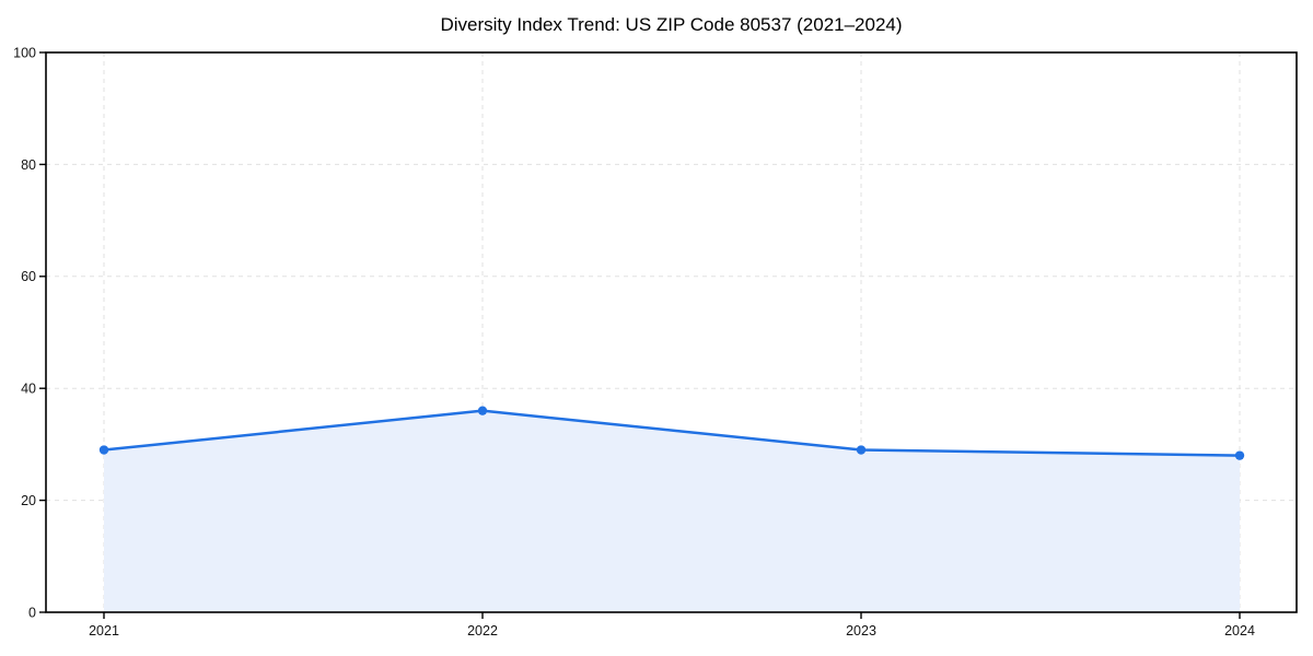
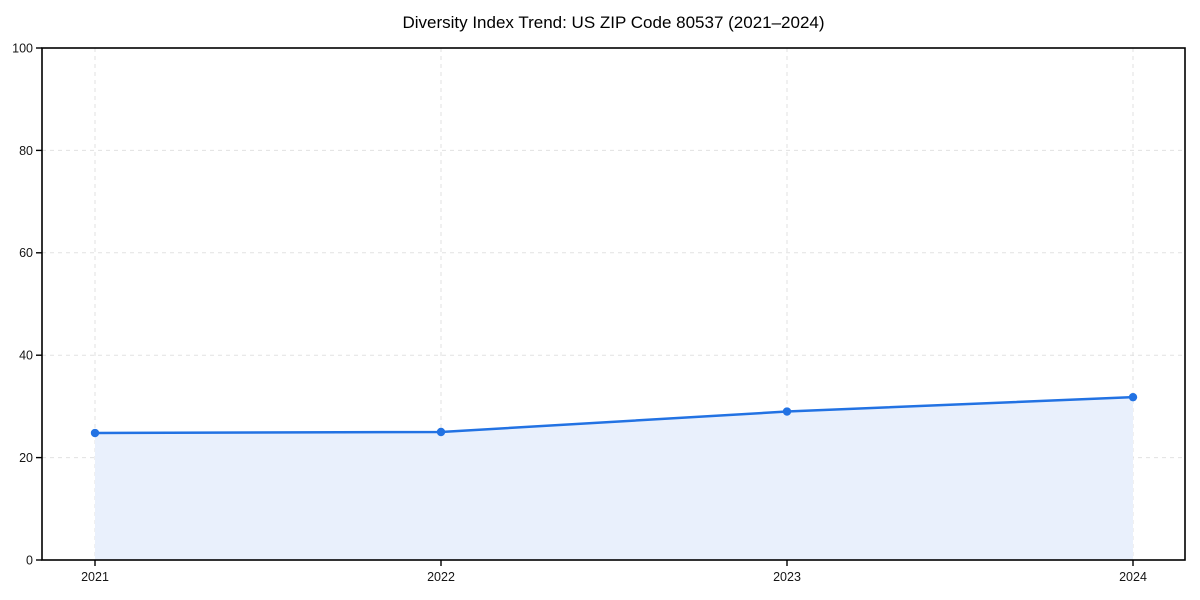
2021: 29 -> 25
2022: 36 -> 25
2024: 28 -> 32
